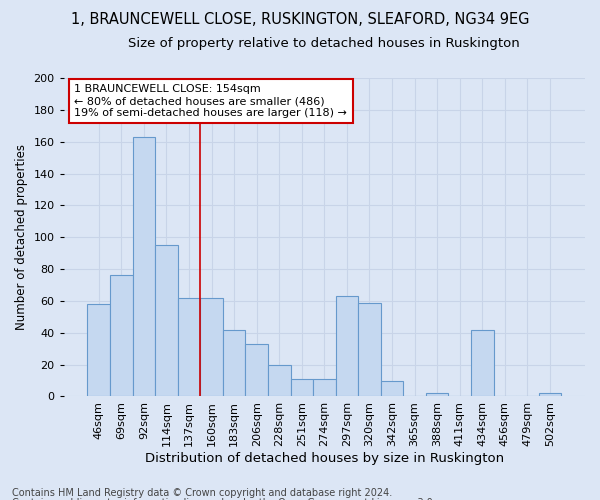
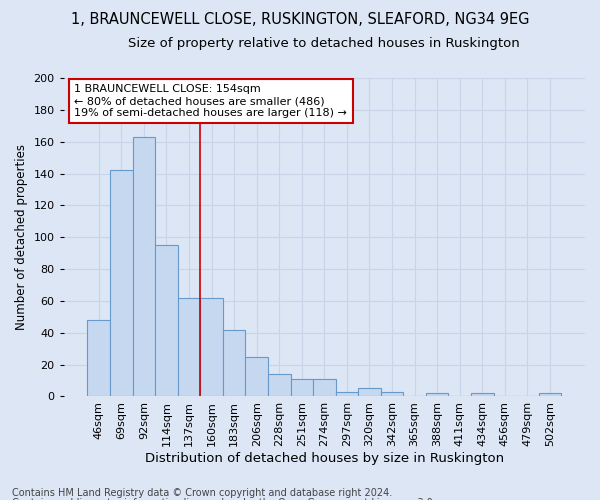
46sqm: 58 -> 48
69sqm: 76 -> 142
206sqm: 33 -> 25
228sqm: 20 -> 14
297sqm: 63 -> 3
320sqm: 59 -> 5
342sqm: 10 -> 3
434sqm: 42 -> 2
